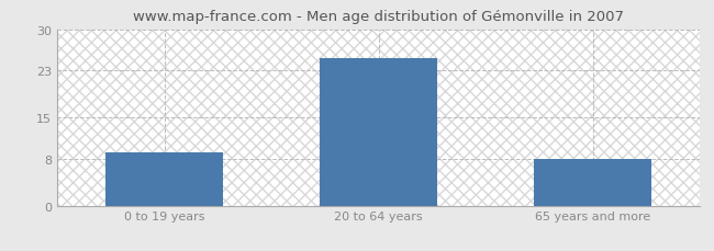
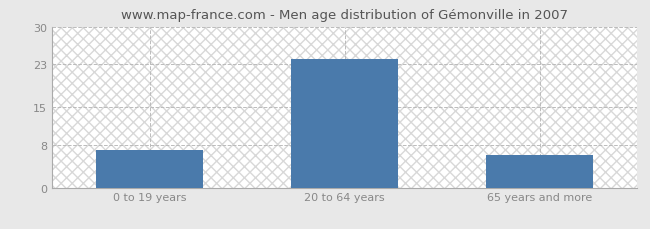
0 to 19 years: 9 -> 7
20 to 64 years: 25 -> 24
65 years and more: 8 -> 6
